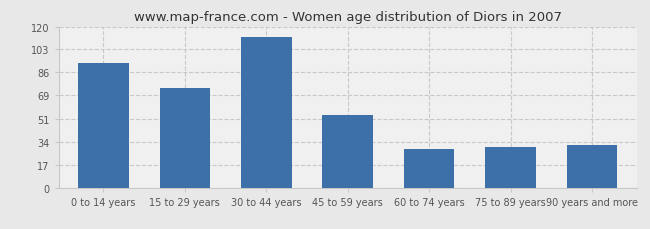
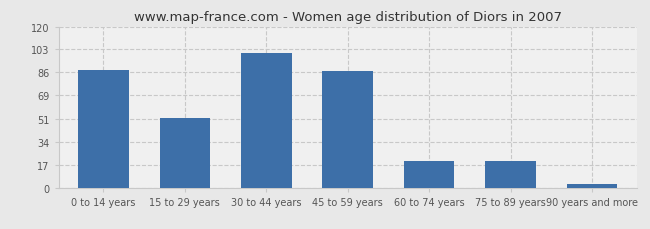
0 to 14 years: 93 -> 88
15 to 29 years: 74 -> 52
30 to 44 years: 112 -> 100
45 to 59 years: 54 -> 87
60 to 74 years: 29 -> 20
75 to 89 years: 30 -> 20
90 years and more: 32 -> 3
